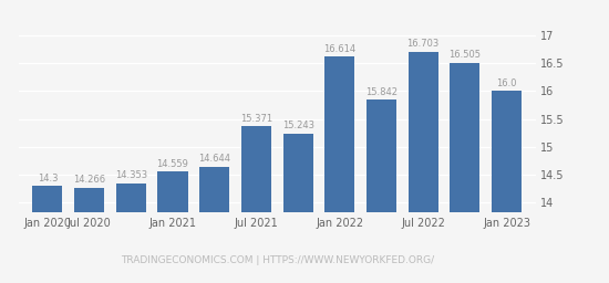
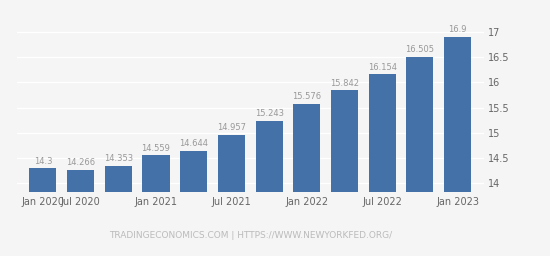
Jul 2021: 15.371 -> 14.957
Jan 2022: 16.614 -> 15.576
Jul 2022: 16.703 -> 16.154
Jan 2023: 16.0 -> 16.9
